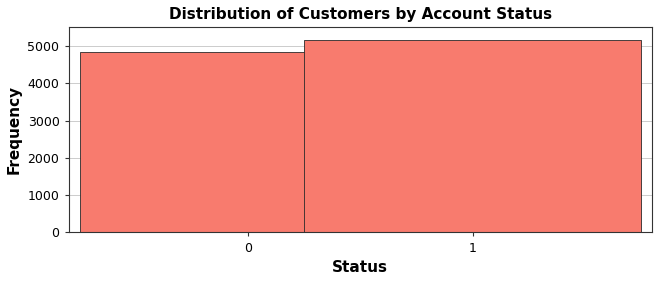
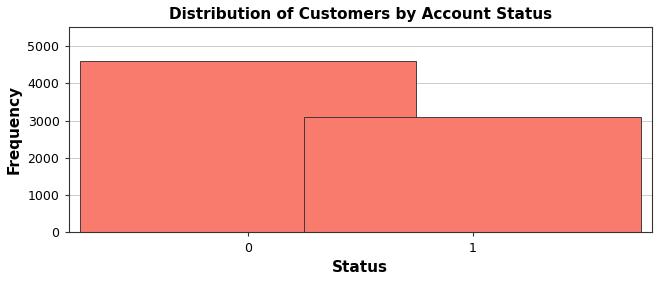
0: 4840 -> 4600
1: 5160 -> 3100
